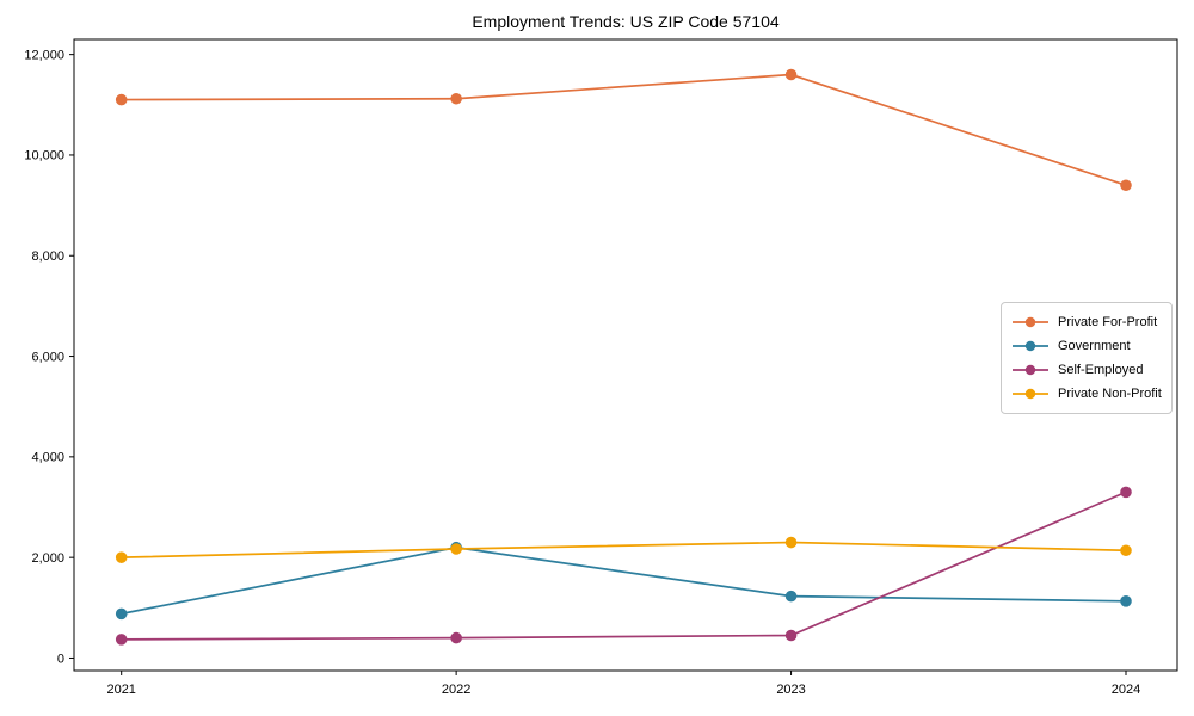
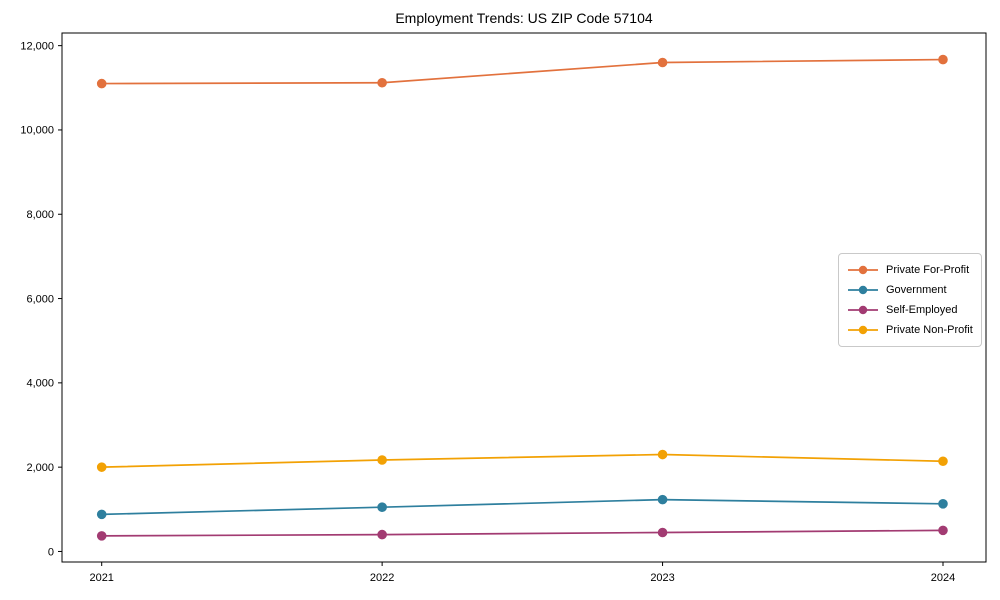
Government/2022: 2200 -> 1000
Private For-Profit/2024: 9400 -> 11700
Self-Employed/2024: 3300 -> 500
